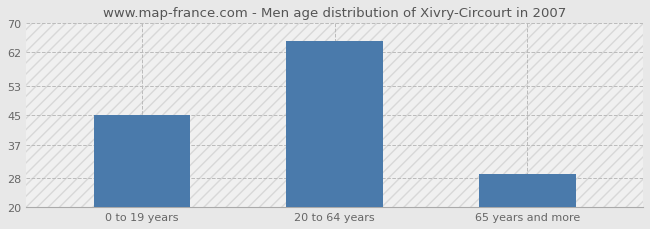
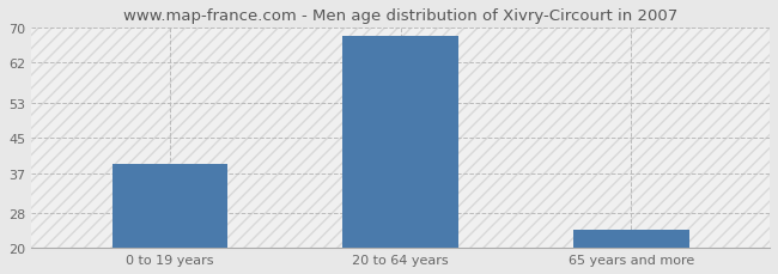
0 to 19 years: 45 -> 39
20 to 64 years: 65 -> 68
65 years and more: 29 -> 24
